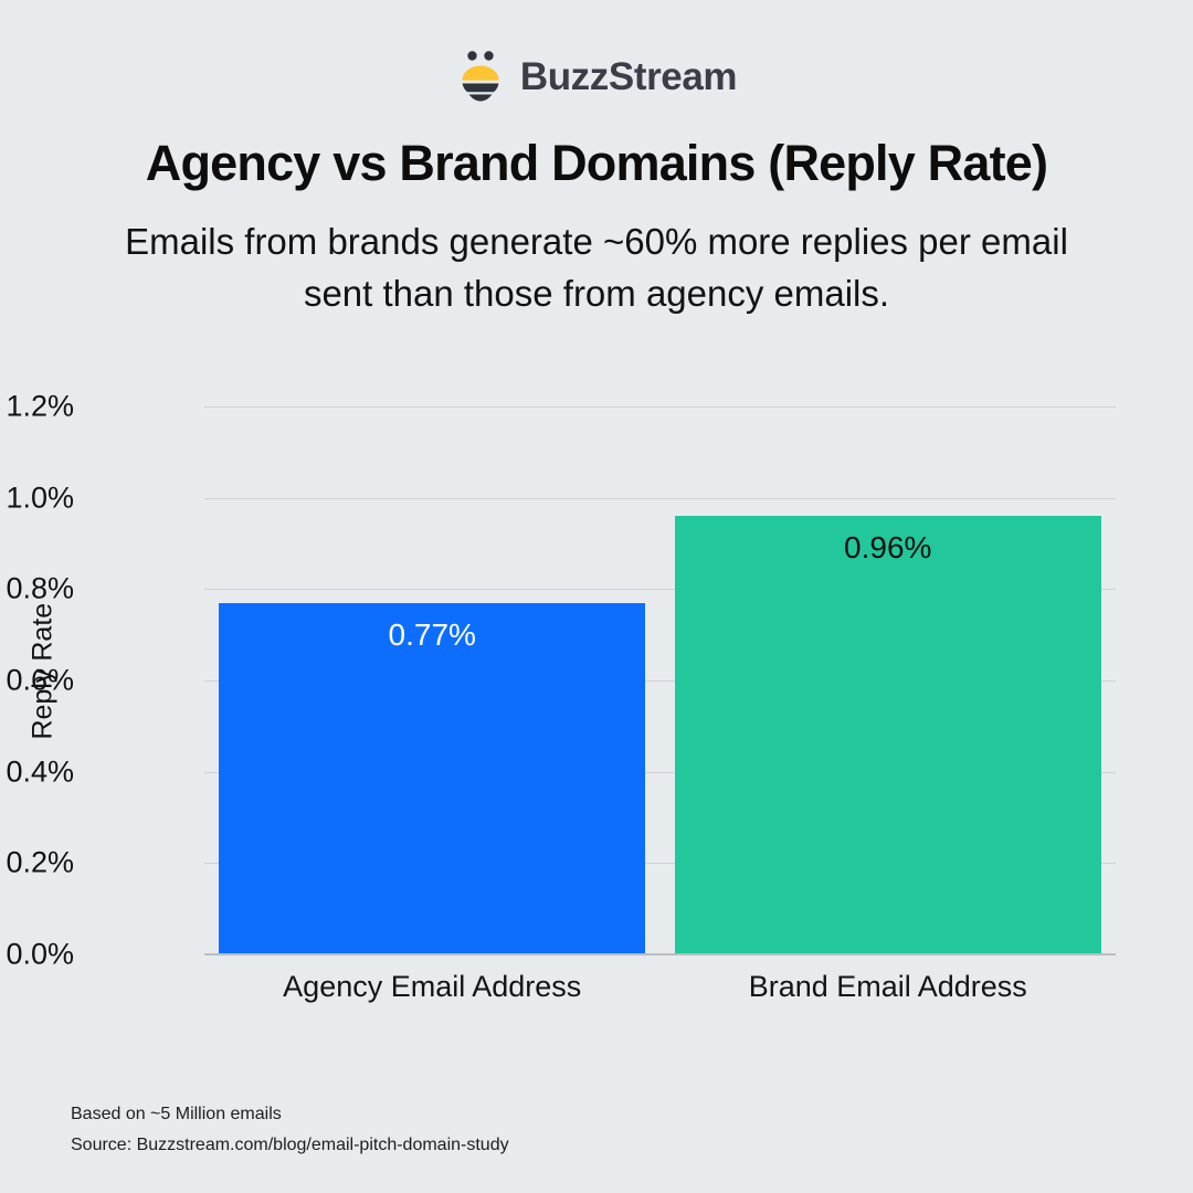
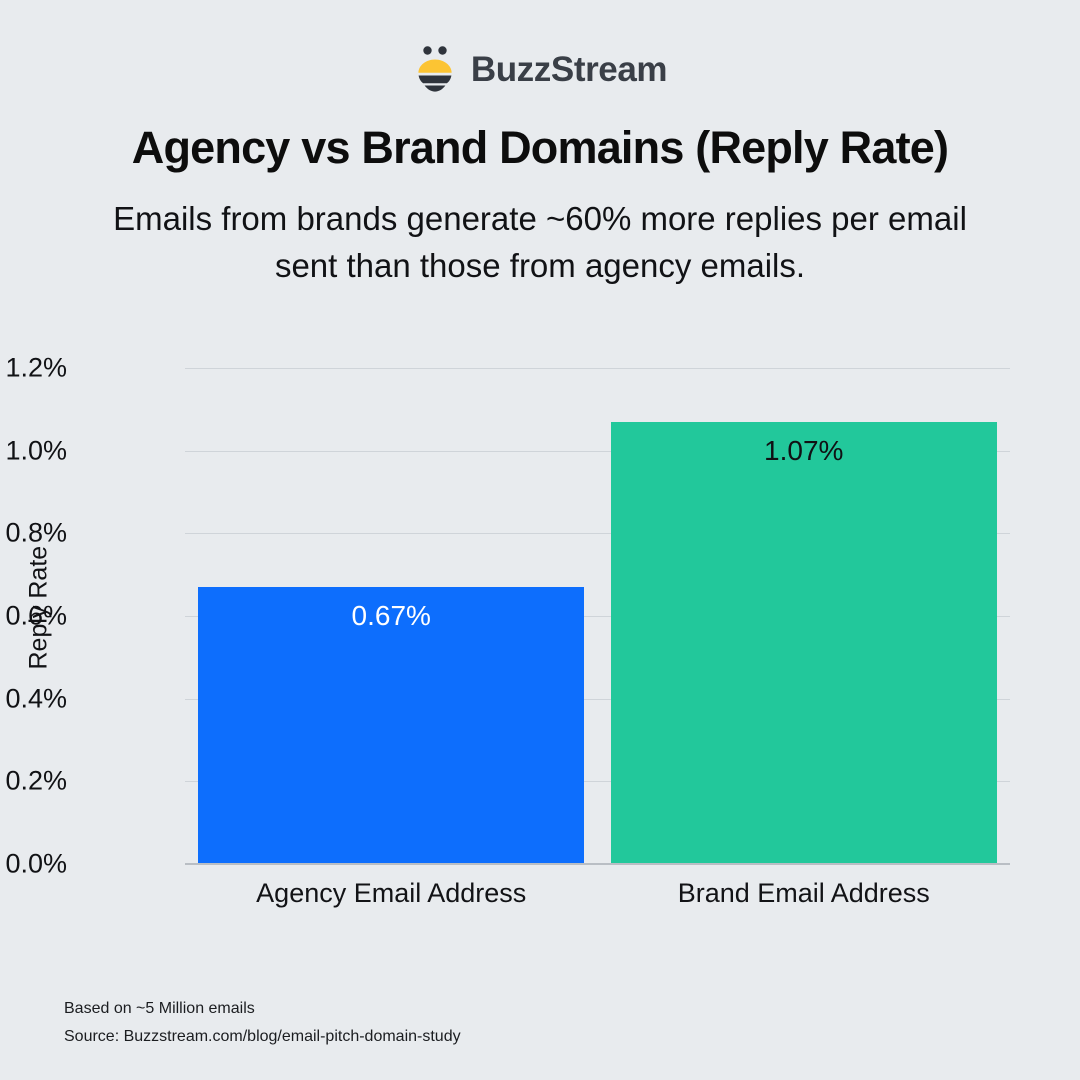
Agency Email Address: 0.77% -> 0.67%
Brand Email Address: 0.96% -> 1.07%
